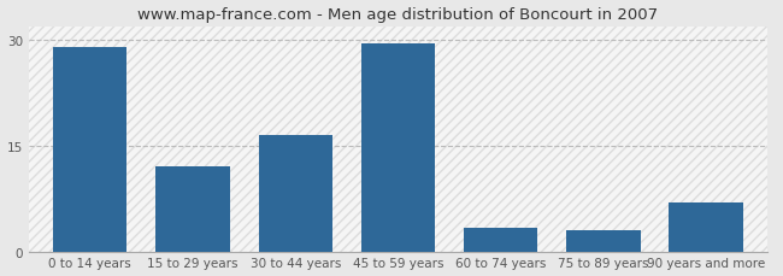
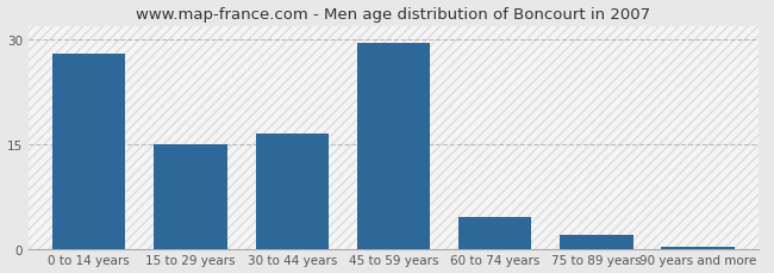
0 to 14 years: 29.0 -> 28.0
15 to 29 years: 12.0 -> 15.0
60 to 74 years: 3.4 -> 4.5
75 to 89 years: 3.0 -> 2.0
90 years and more: 7.0 -> 0.2
